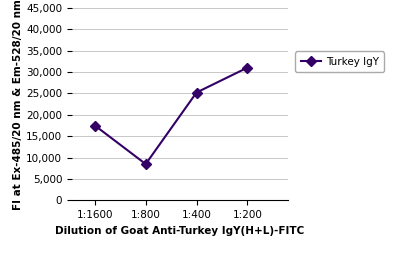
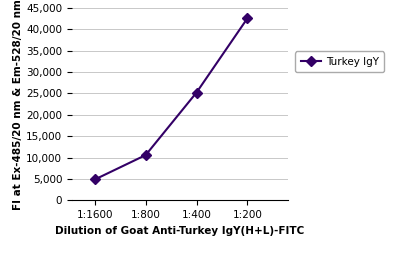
1:1600: 17,500 -> 4,900
1:800: 8,500 -> 10,600
1:200: 31,000 -> 42,500
